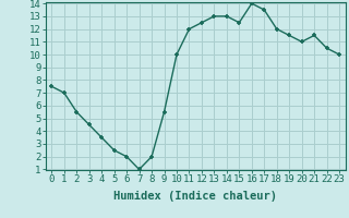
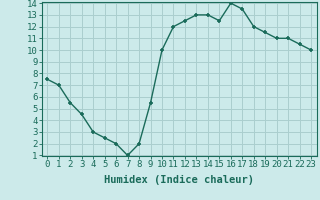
4: 3.5 -> 3.0
21: 11.5 -> 11.0
